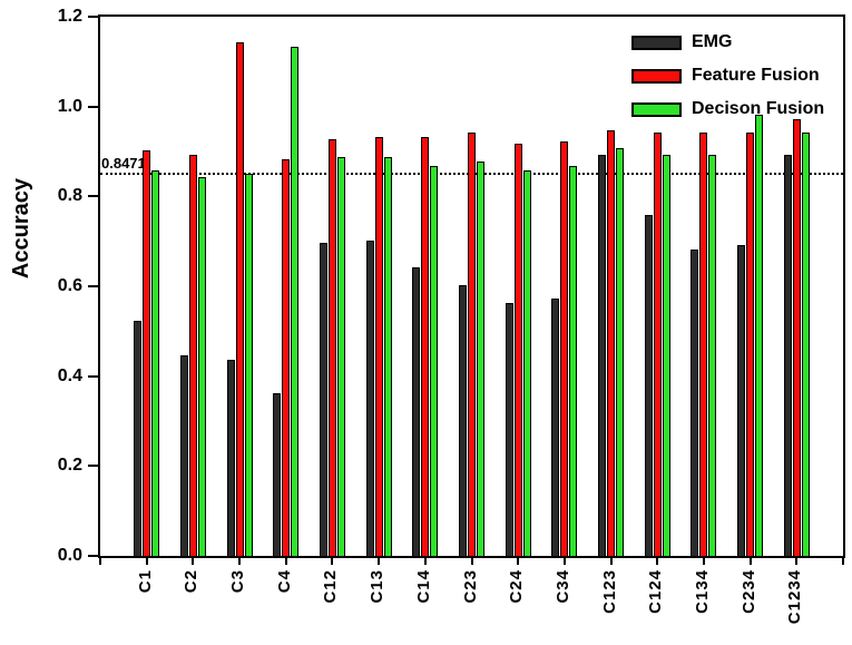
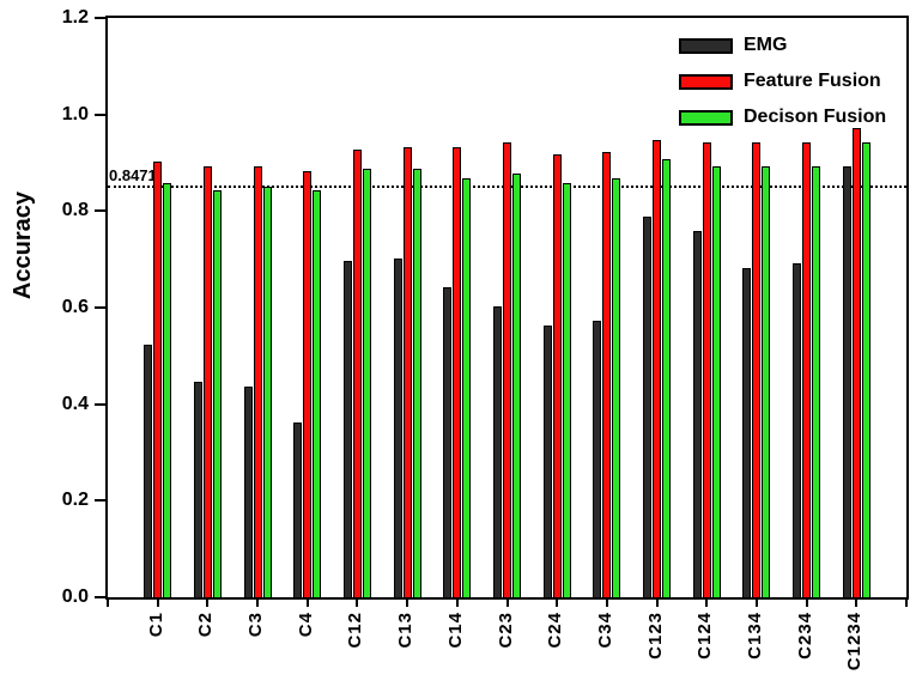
Feature Fusion/C3: 1.14 -> 0.89
Decison Fusion/C4: 1.13 -> 0.84
EMG/C123: 0.89 -> 0.79
Decison Fusion/C234: 0.98 -> 0.89
